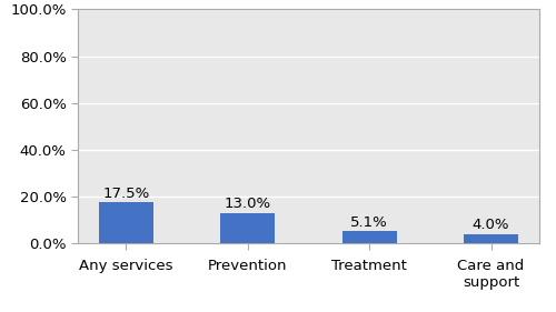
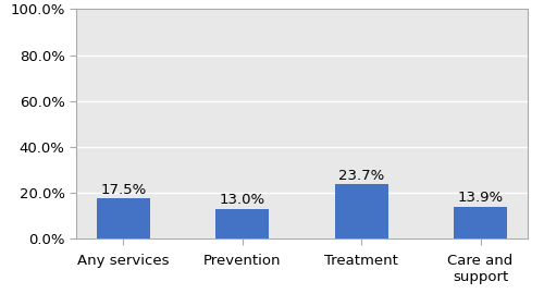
Treatment: 5.1% -> 23.7%
Care and support: 4.0% -> 13.9%
